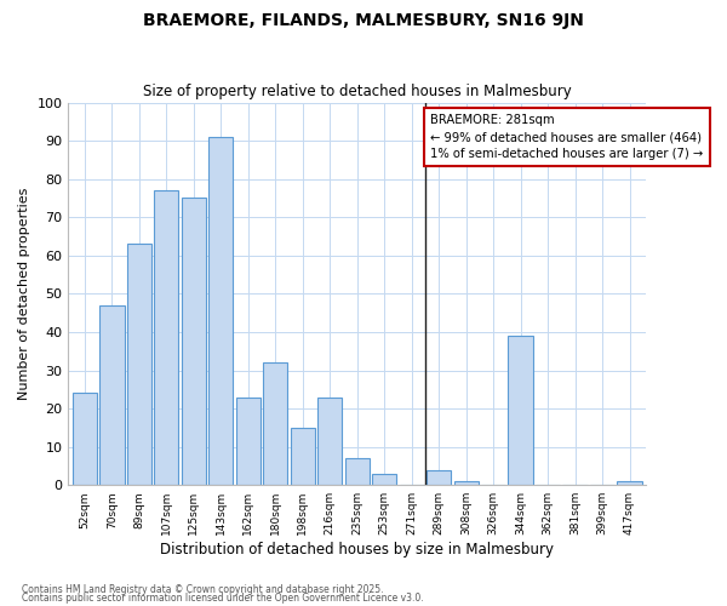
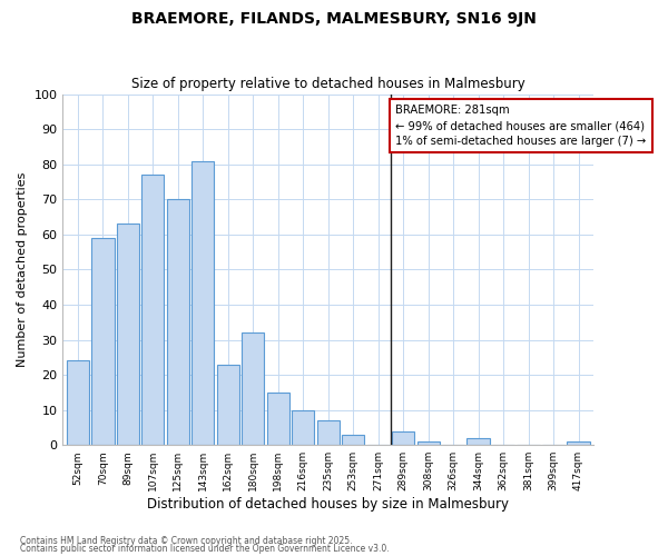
70sqm: 47 -> 59
125sqm: 75 -> 70
143sqm: 91 -> 81
216sqm: 23 -> 10
344sqm: 39 -> 2
